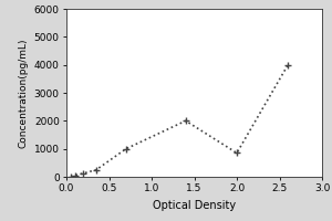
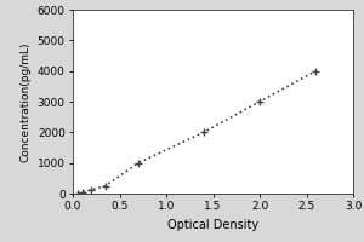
2.0: 850 -> 3000
